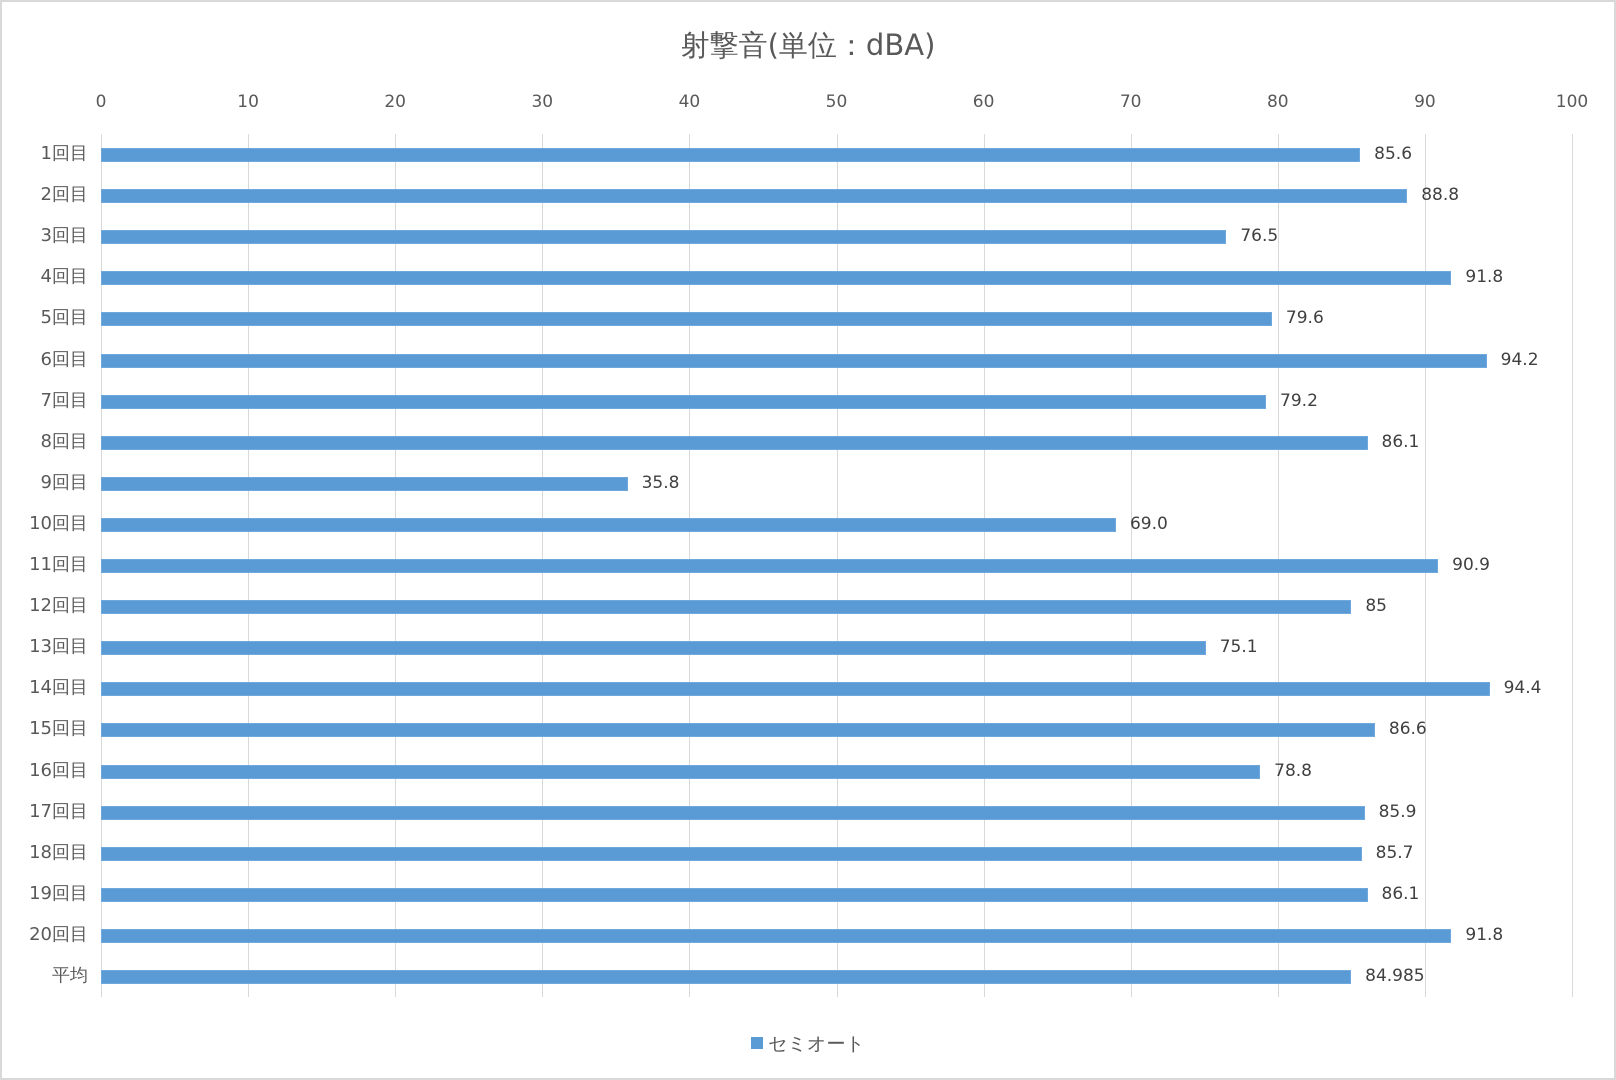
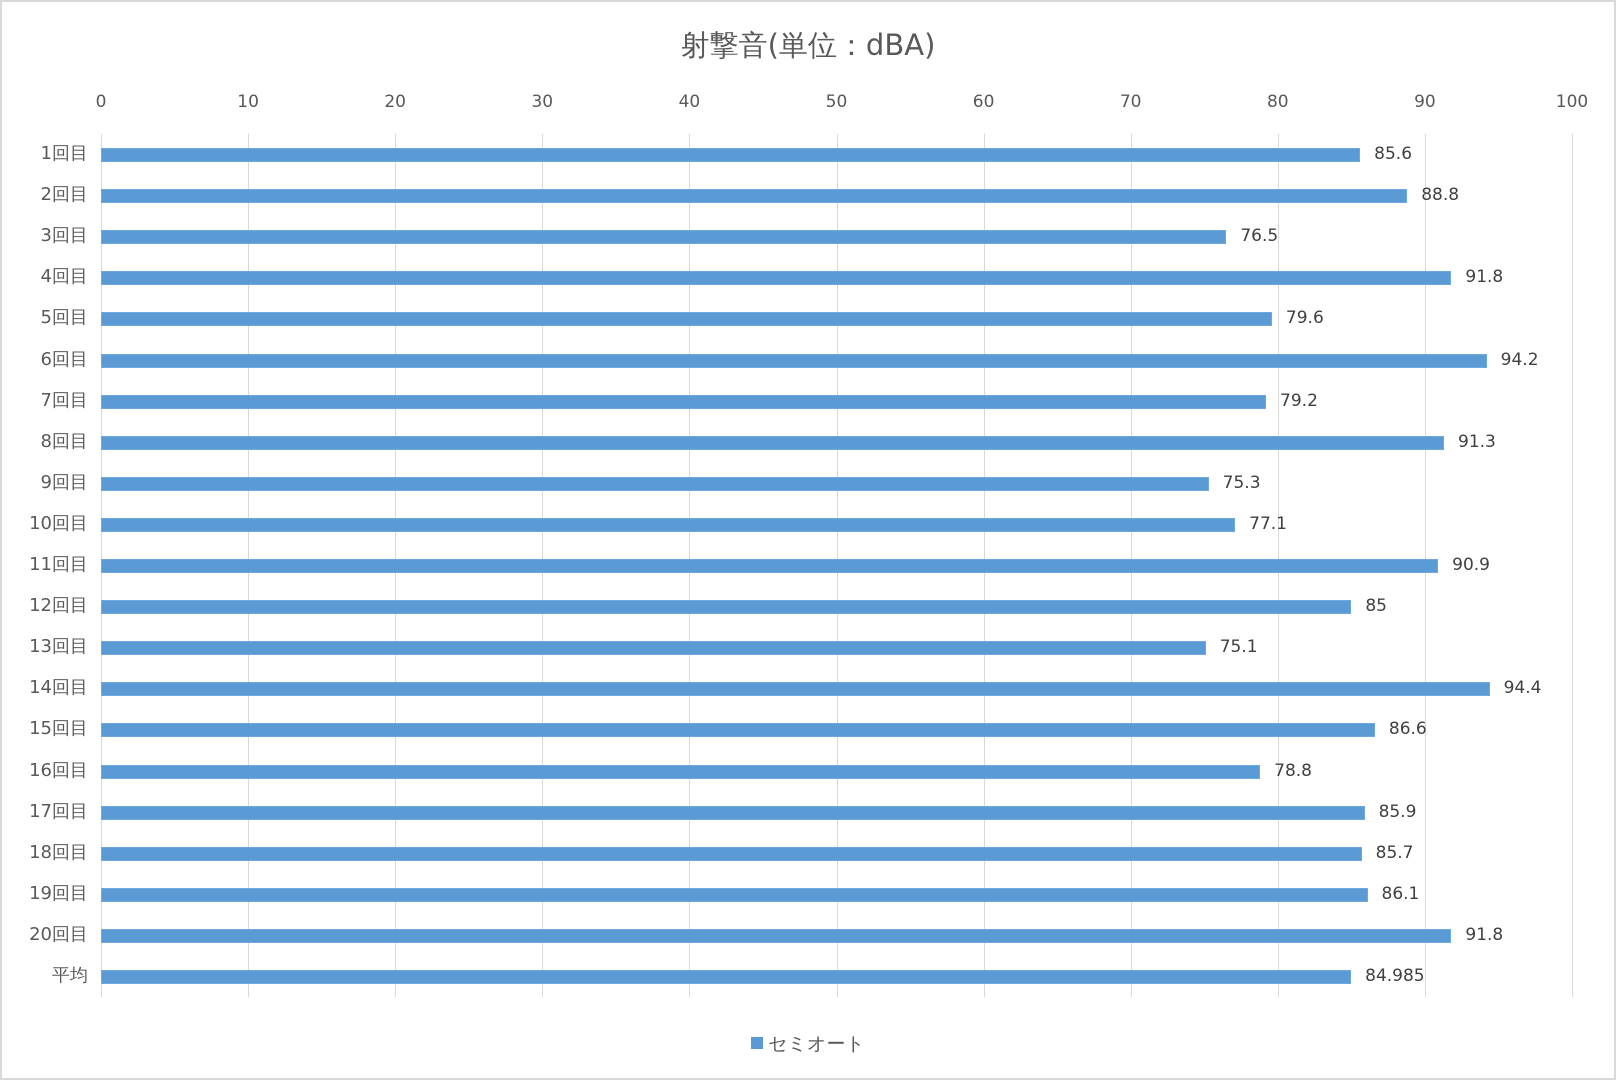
8回目: 86.1 -> 91.3
9回目: 35.8 -> 75.3
10回目: 69.0 -> 77.1
